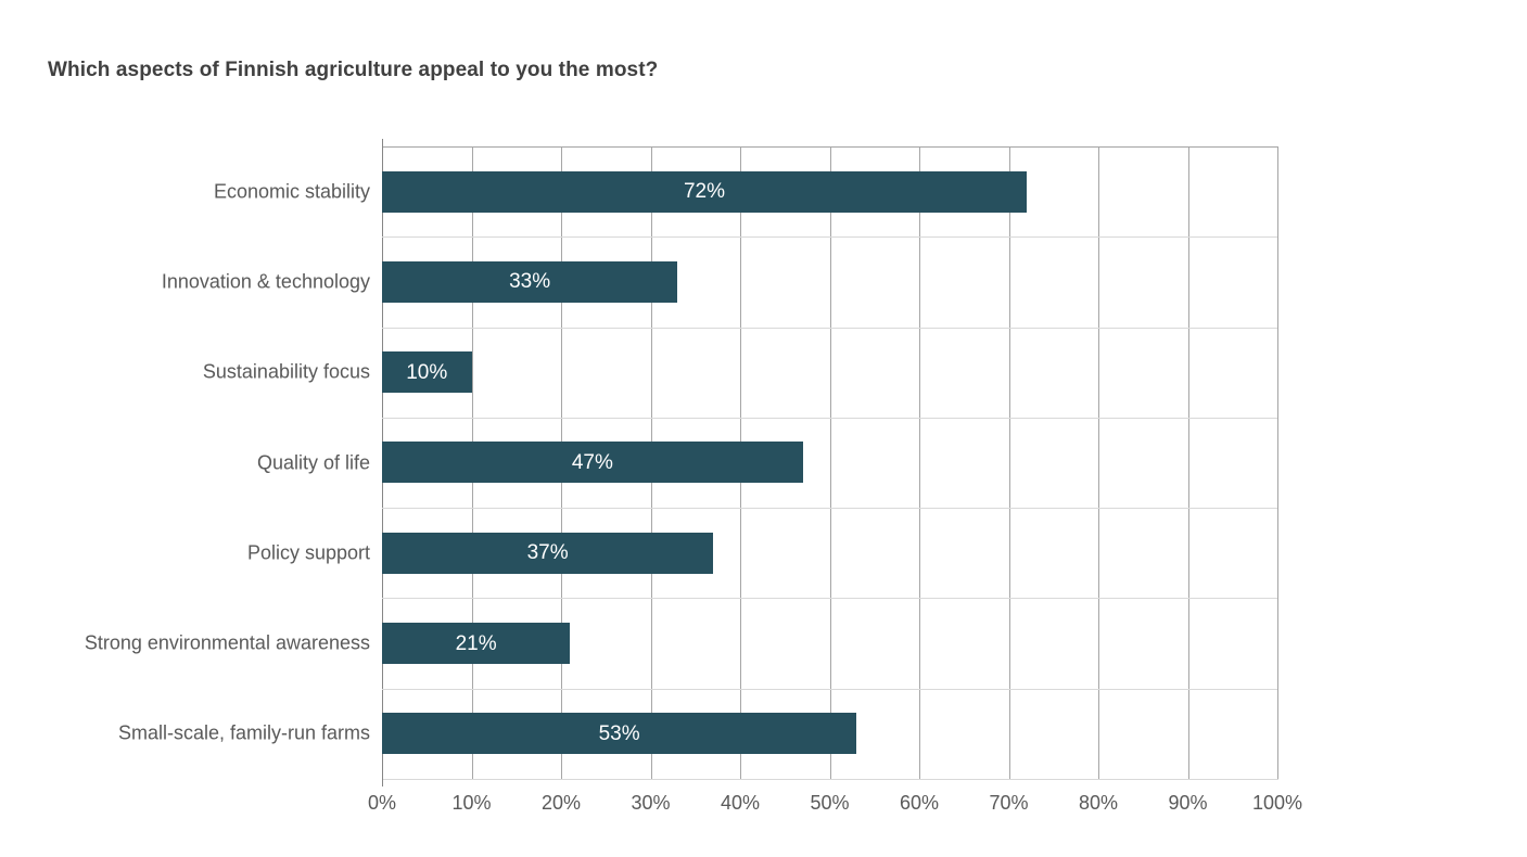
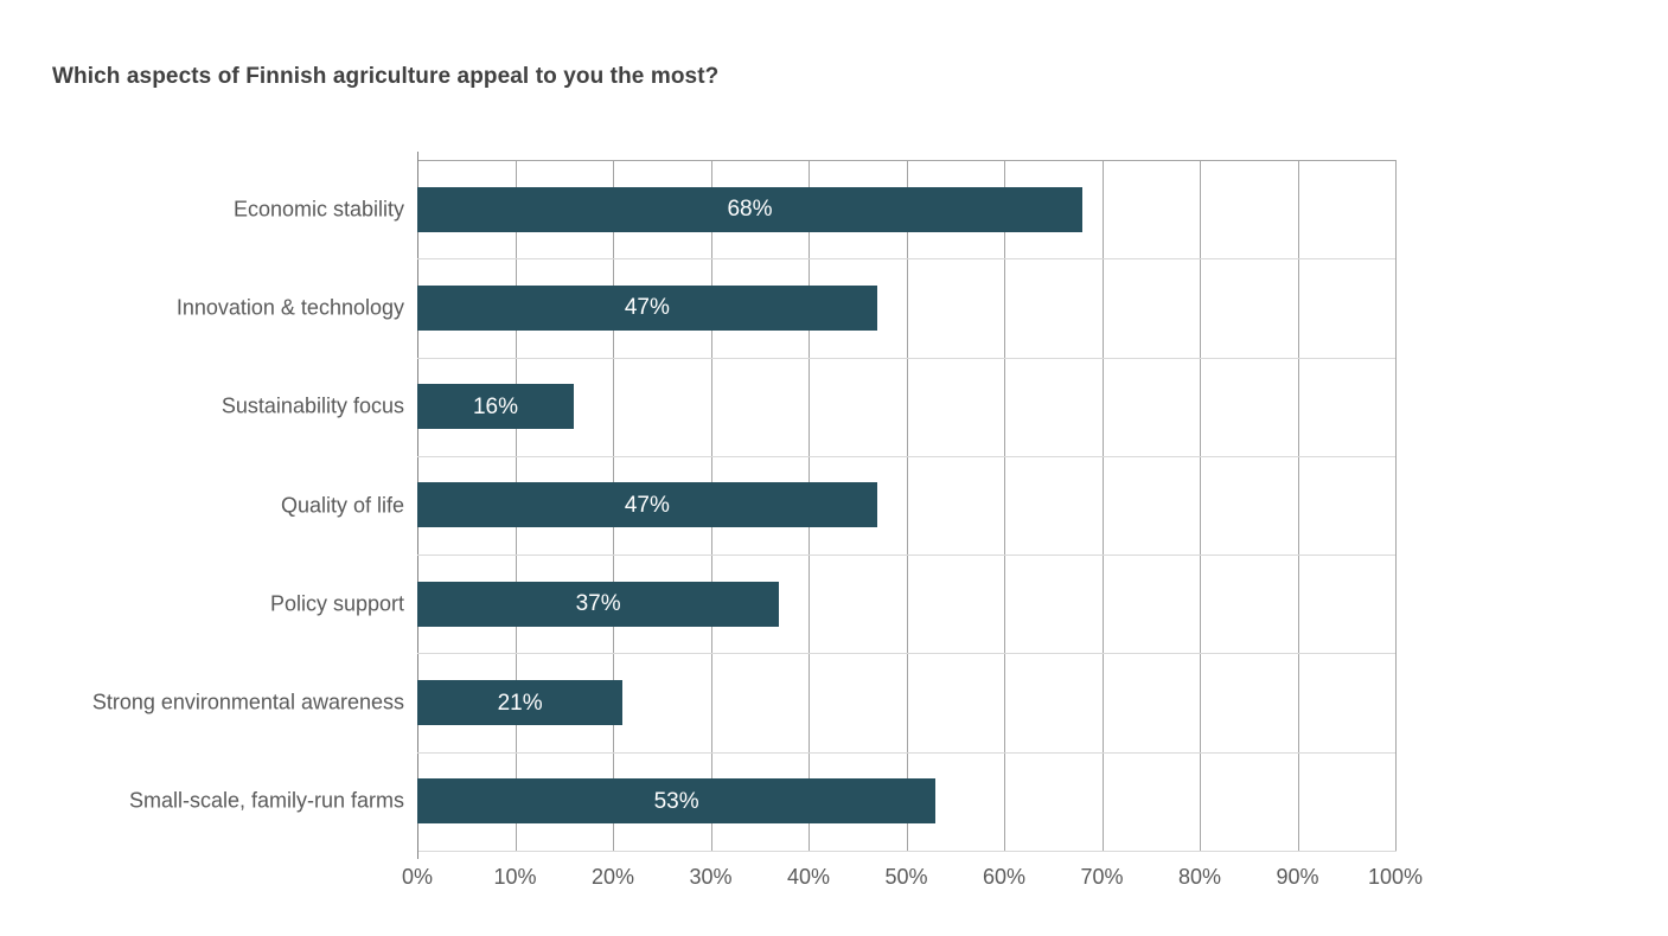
Economic stability: 72% -> 68%
Innovation & technology: 33% -> 47%
Sustainability focus: 10% -> 16%
